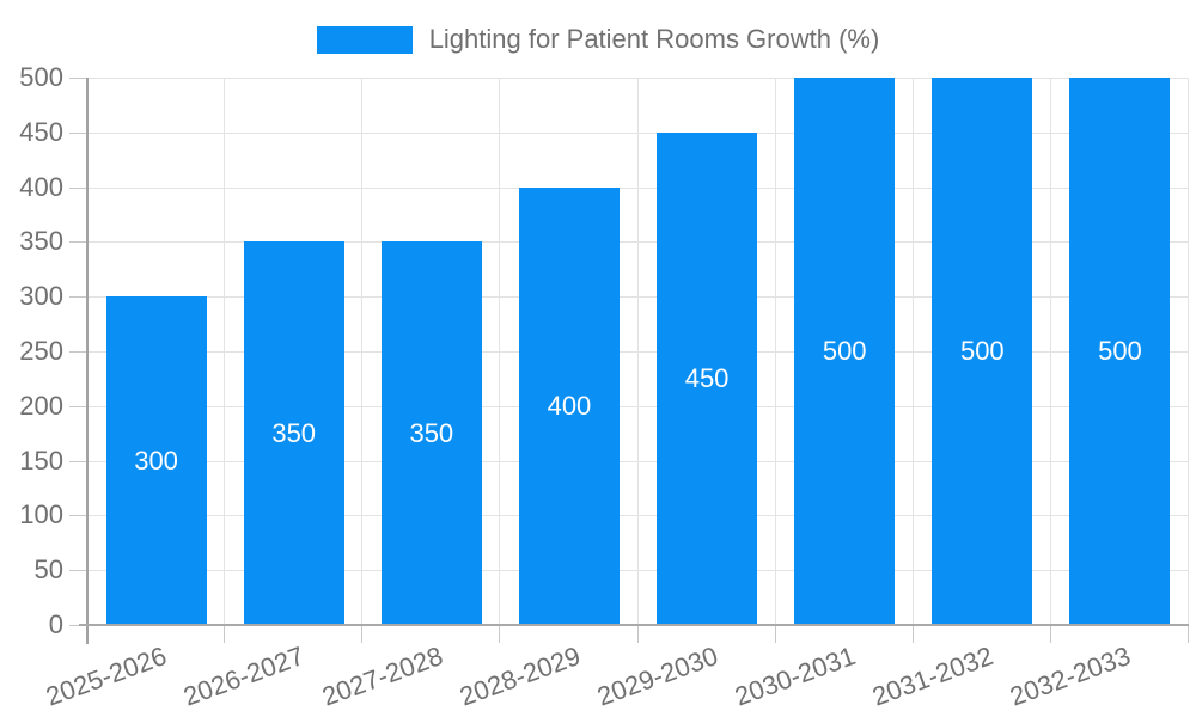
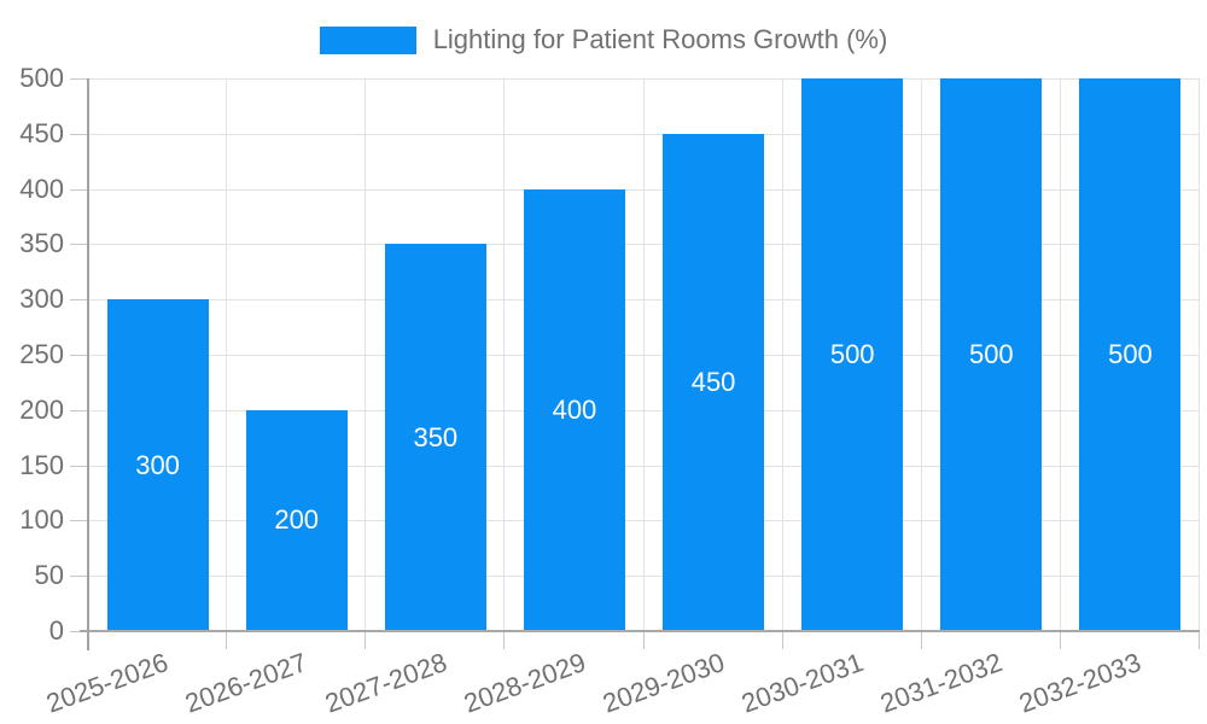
2026-2027: 350 -> 200
